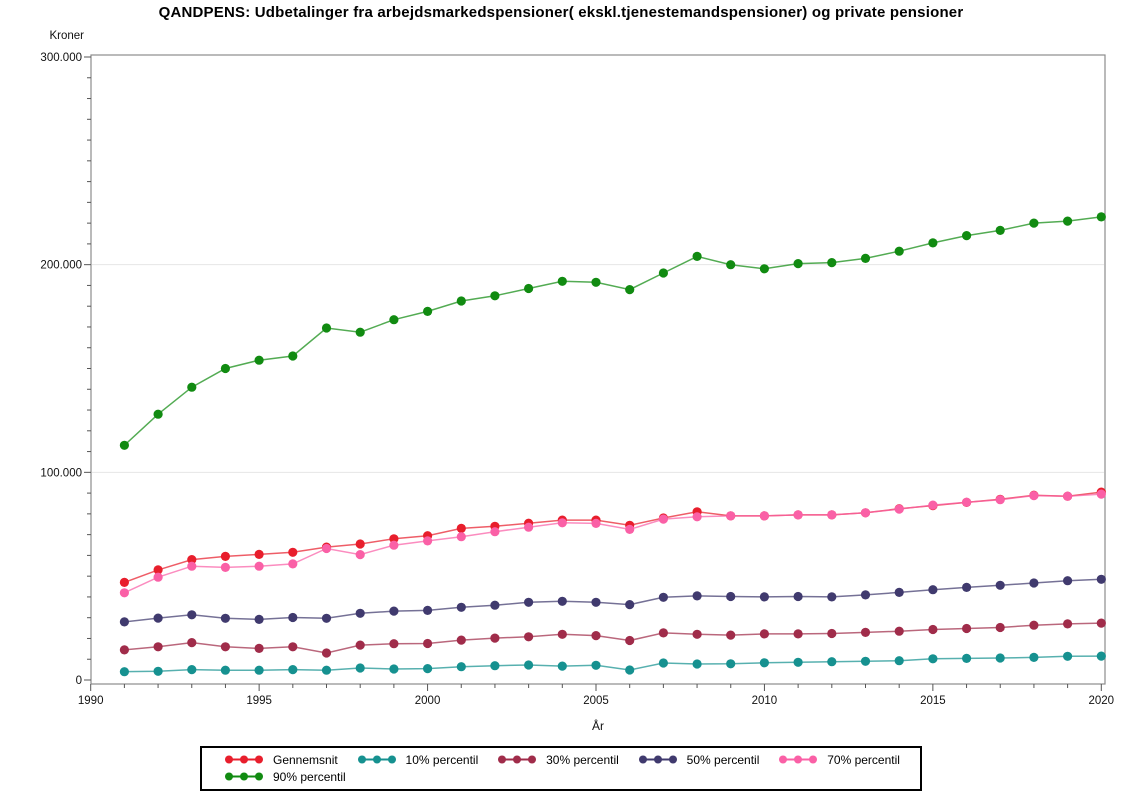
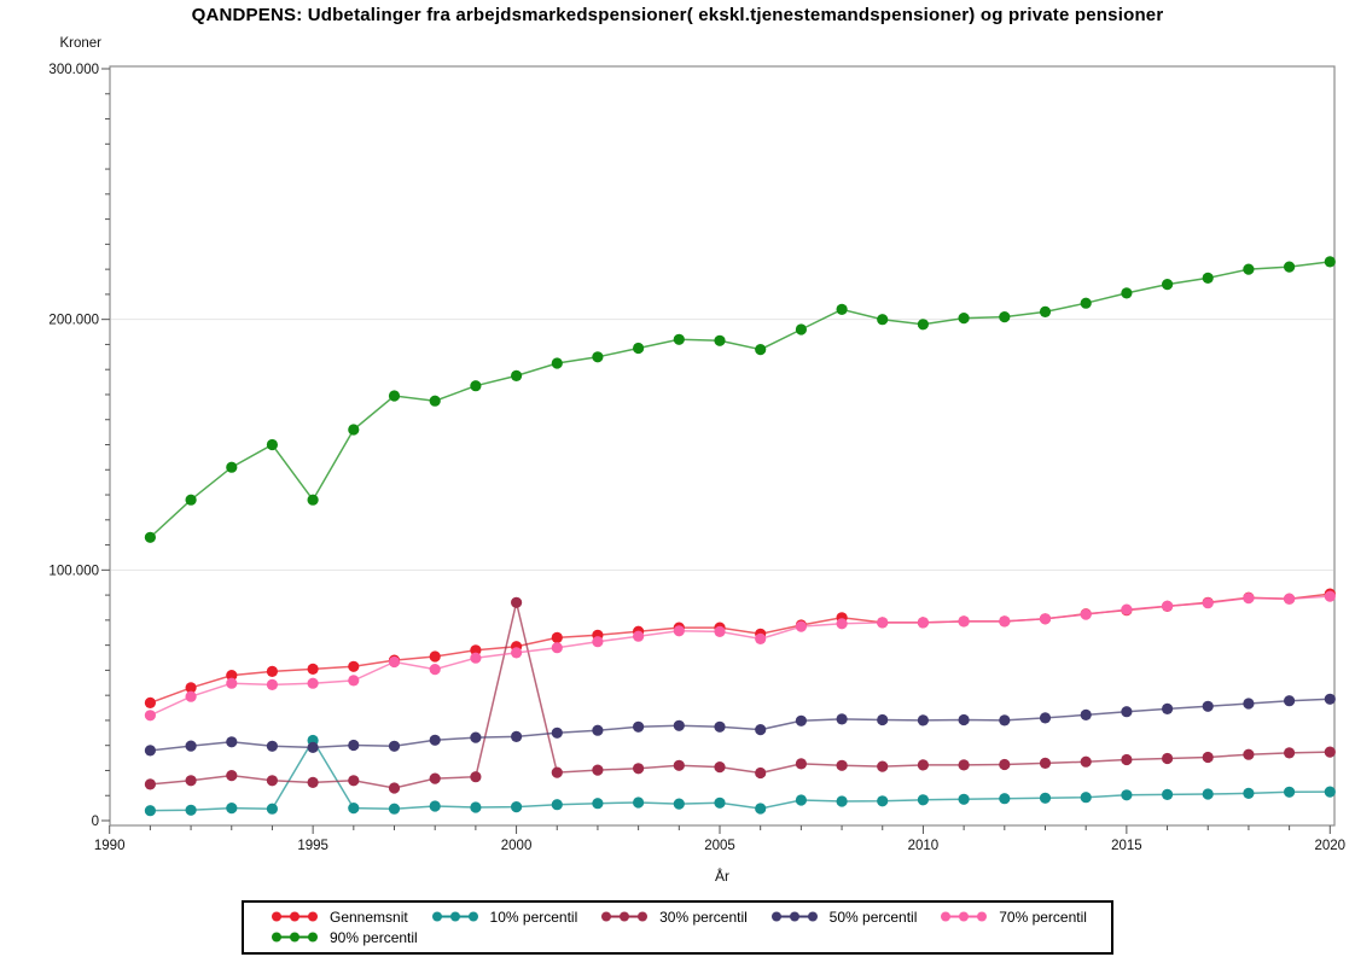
10% percentil/1995: 5000 -> 32000
90% percentil/1995: 154000 -> 128000
30% percentil/2000: 18000 -> 87000
